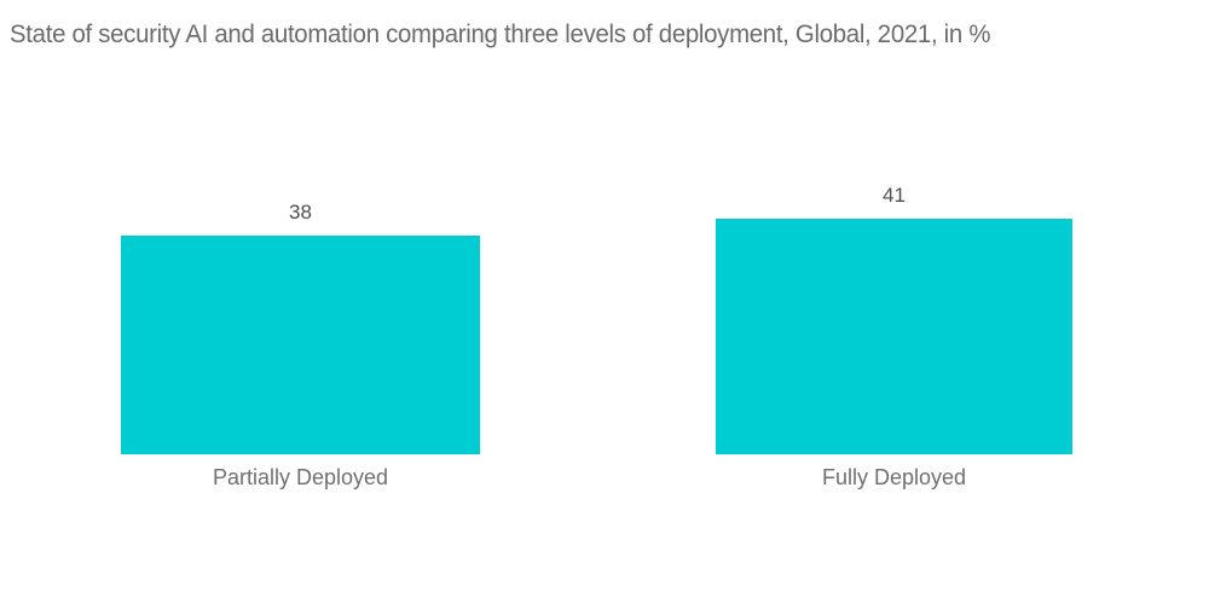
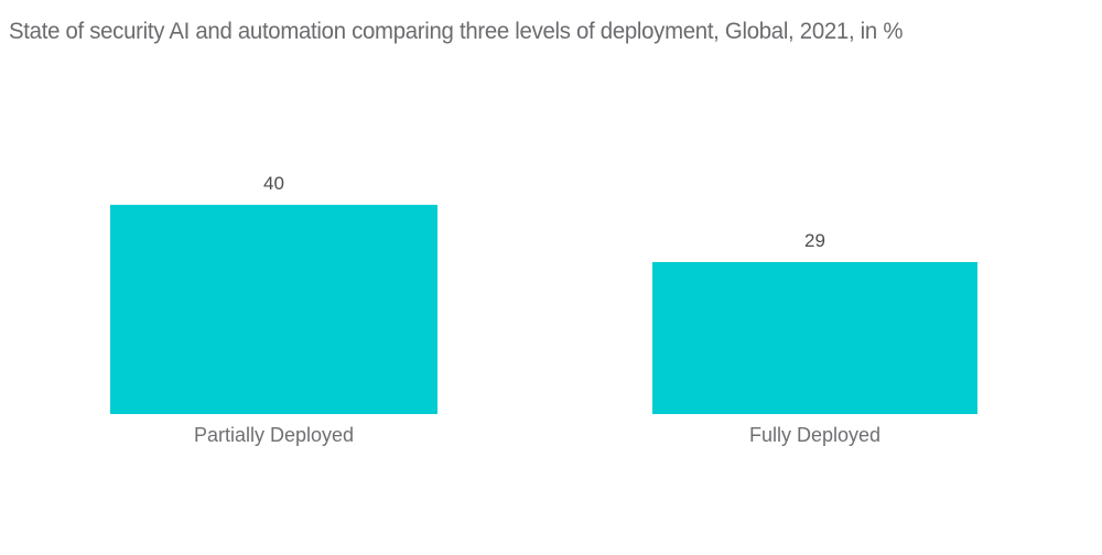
Partially Deployed: 38 -> 40
Fully Deployed: 41 -> 29
